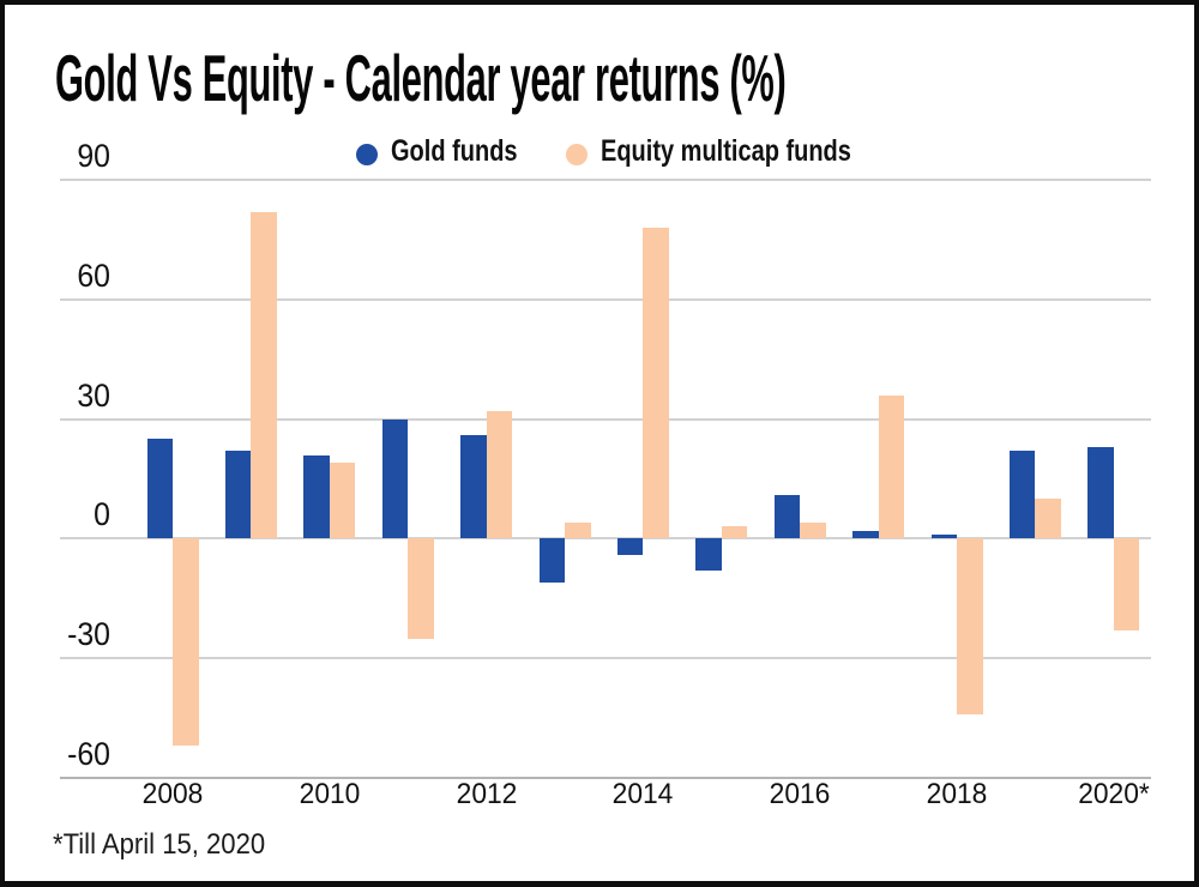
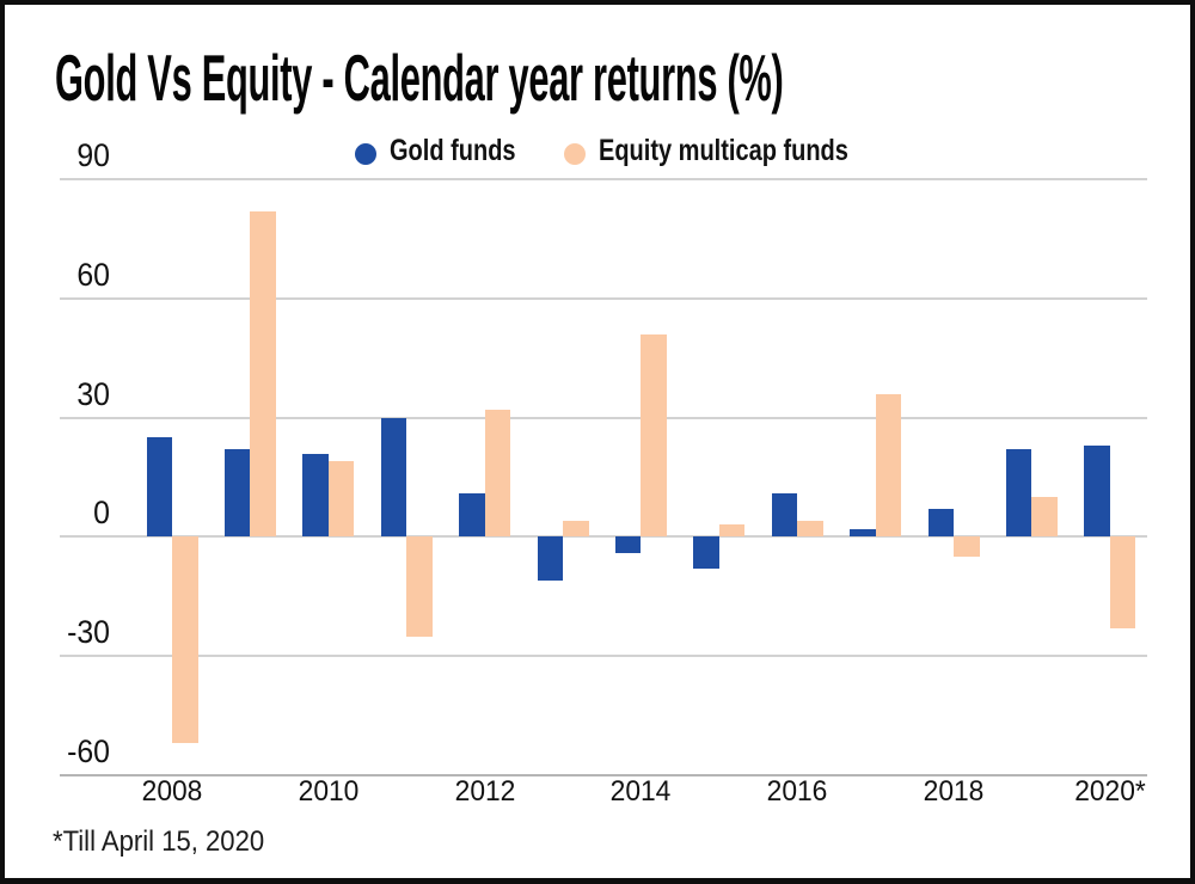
Gold funds/2012: 26 -> 11
Equity multicap funds/2014: 78 -> 51
Gold funds/2018: 1 -> 7
Equity multicap funds/2018: -44 -> -5
